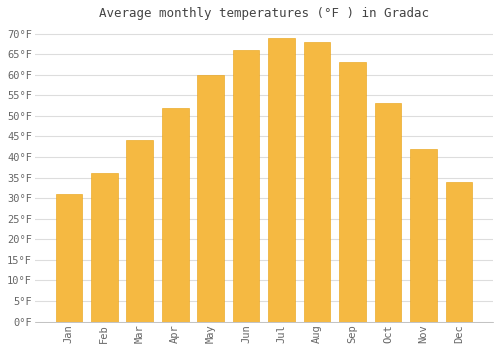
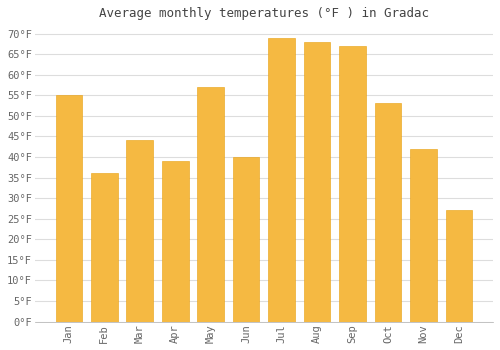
Jan: 31°F -> 55°F
Apr: 52°F -> 39°F
May: 60°F -> 57°F
Jun: 66°F -> 40°F
Sep: 63°F -> 67°F
Dec: 34°F -> 27°F
